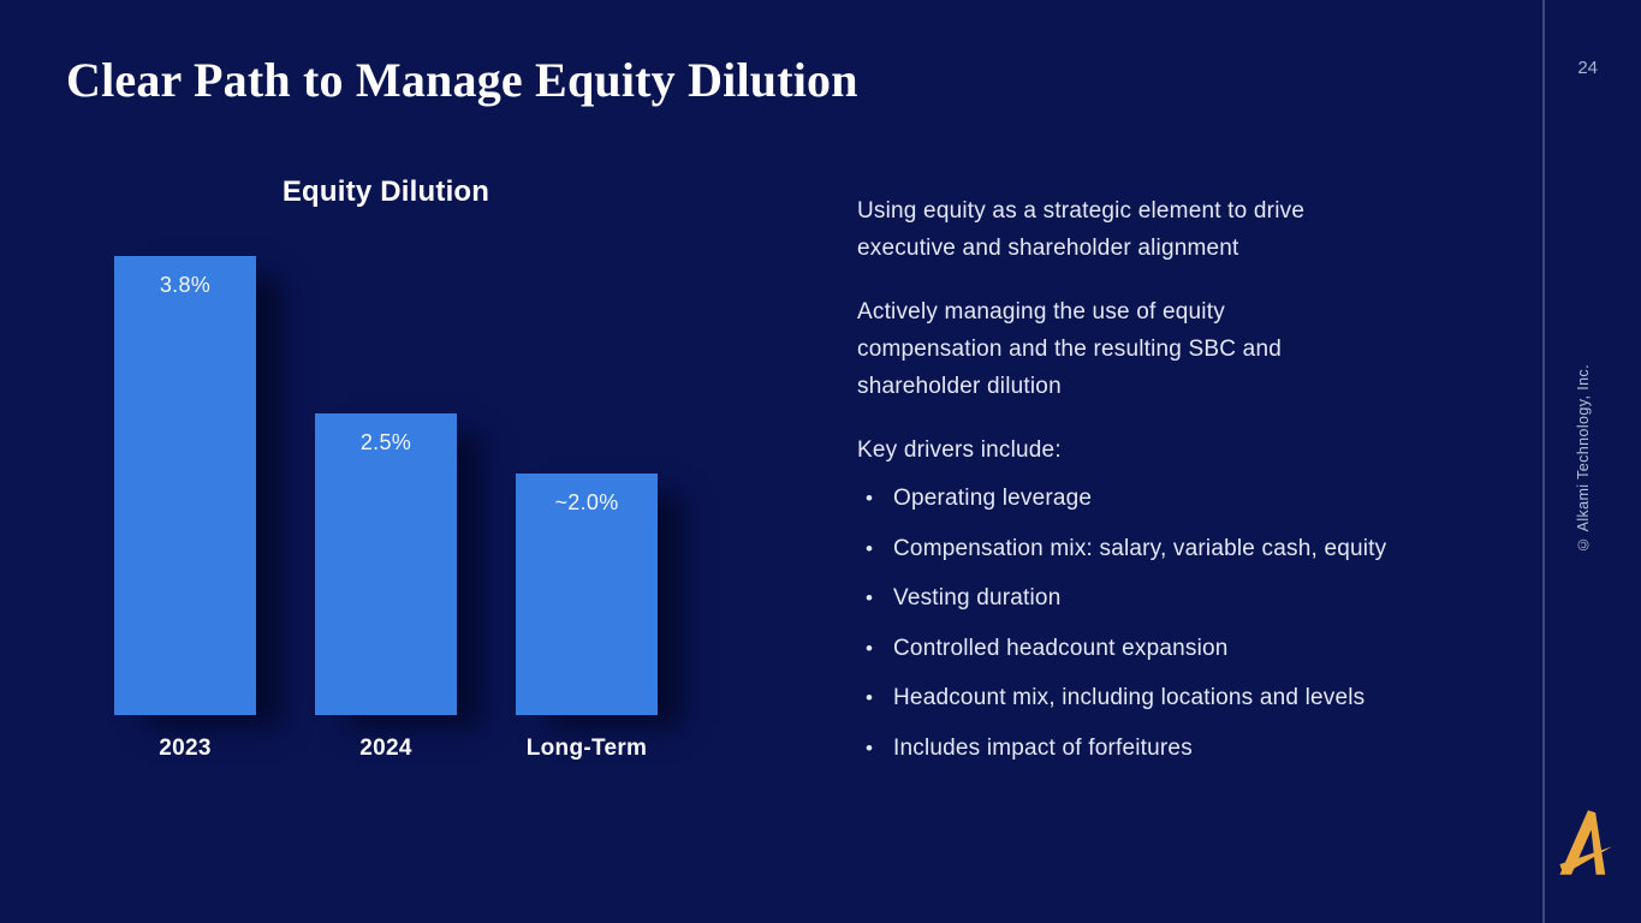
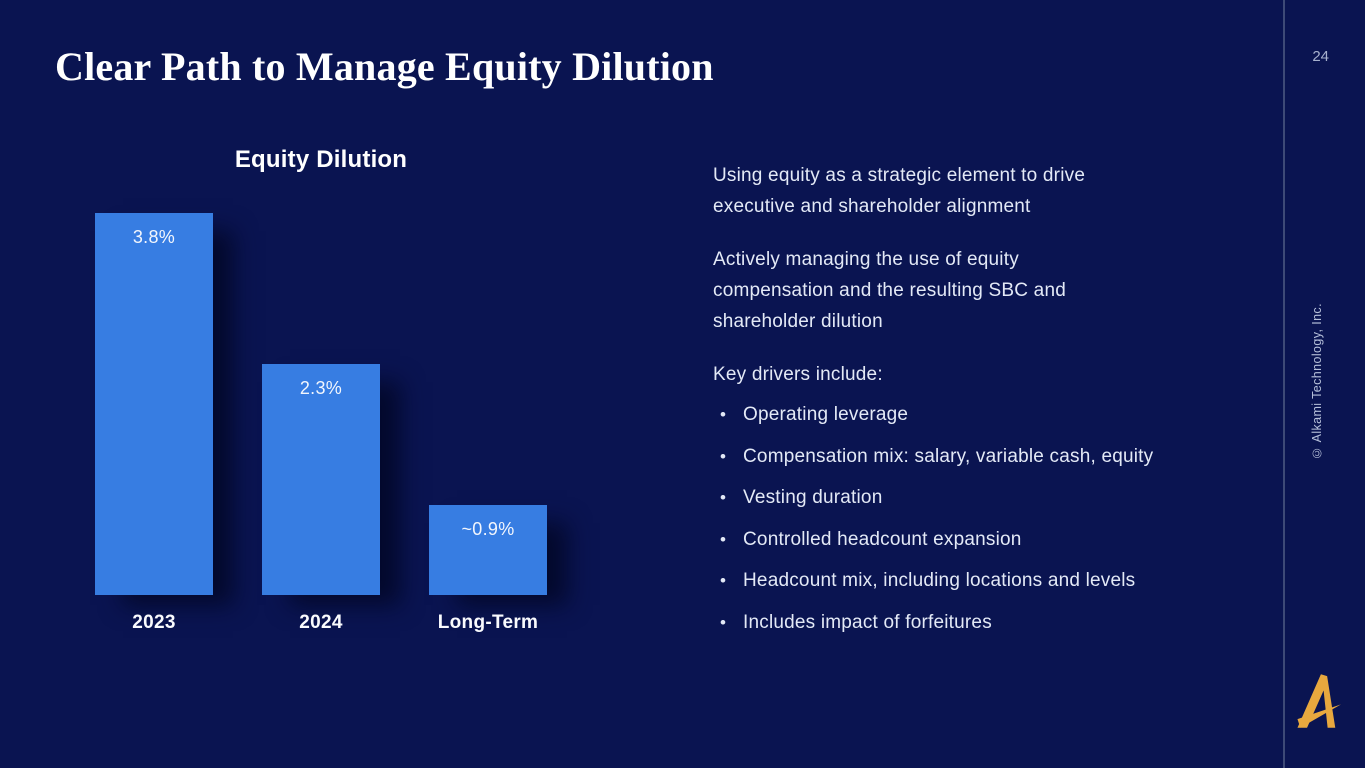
2024: 2.5% -> 2.3%
Long-Term: 2.0 -> 0.9
